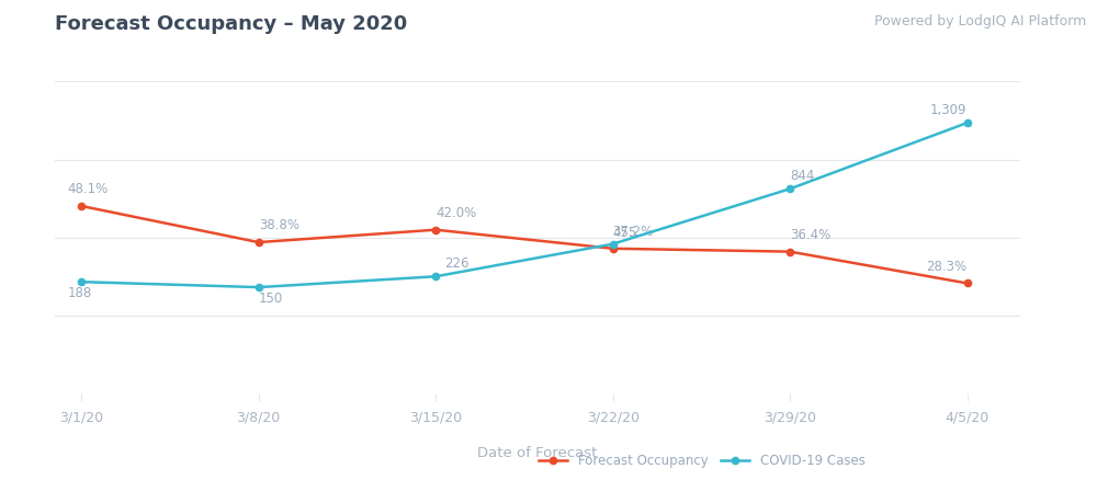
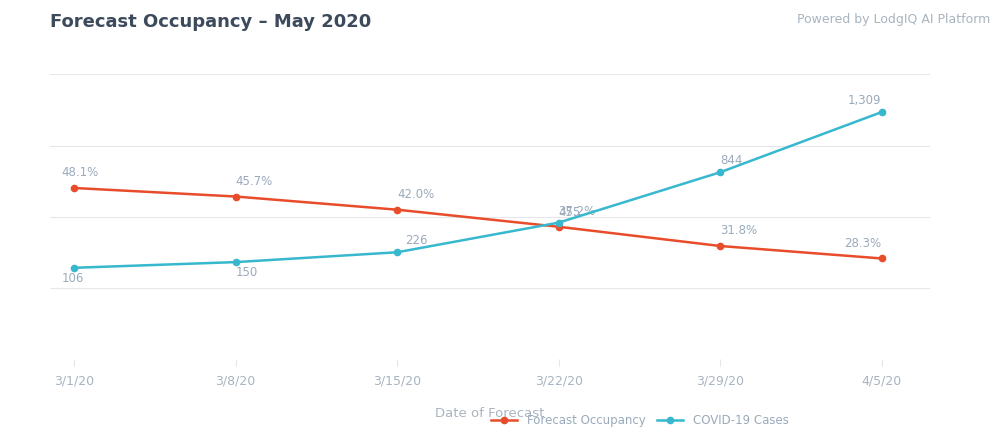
COVID-19 Cases/3/1/20: 188 -> 106
Forecast Occupancy/3/8/20: 38.8% -> 45.7%
Forecast Occupancy/3/29/20: 36.4% -> 31.8%
